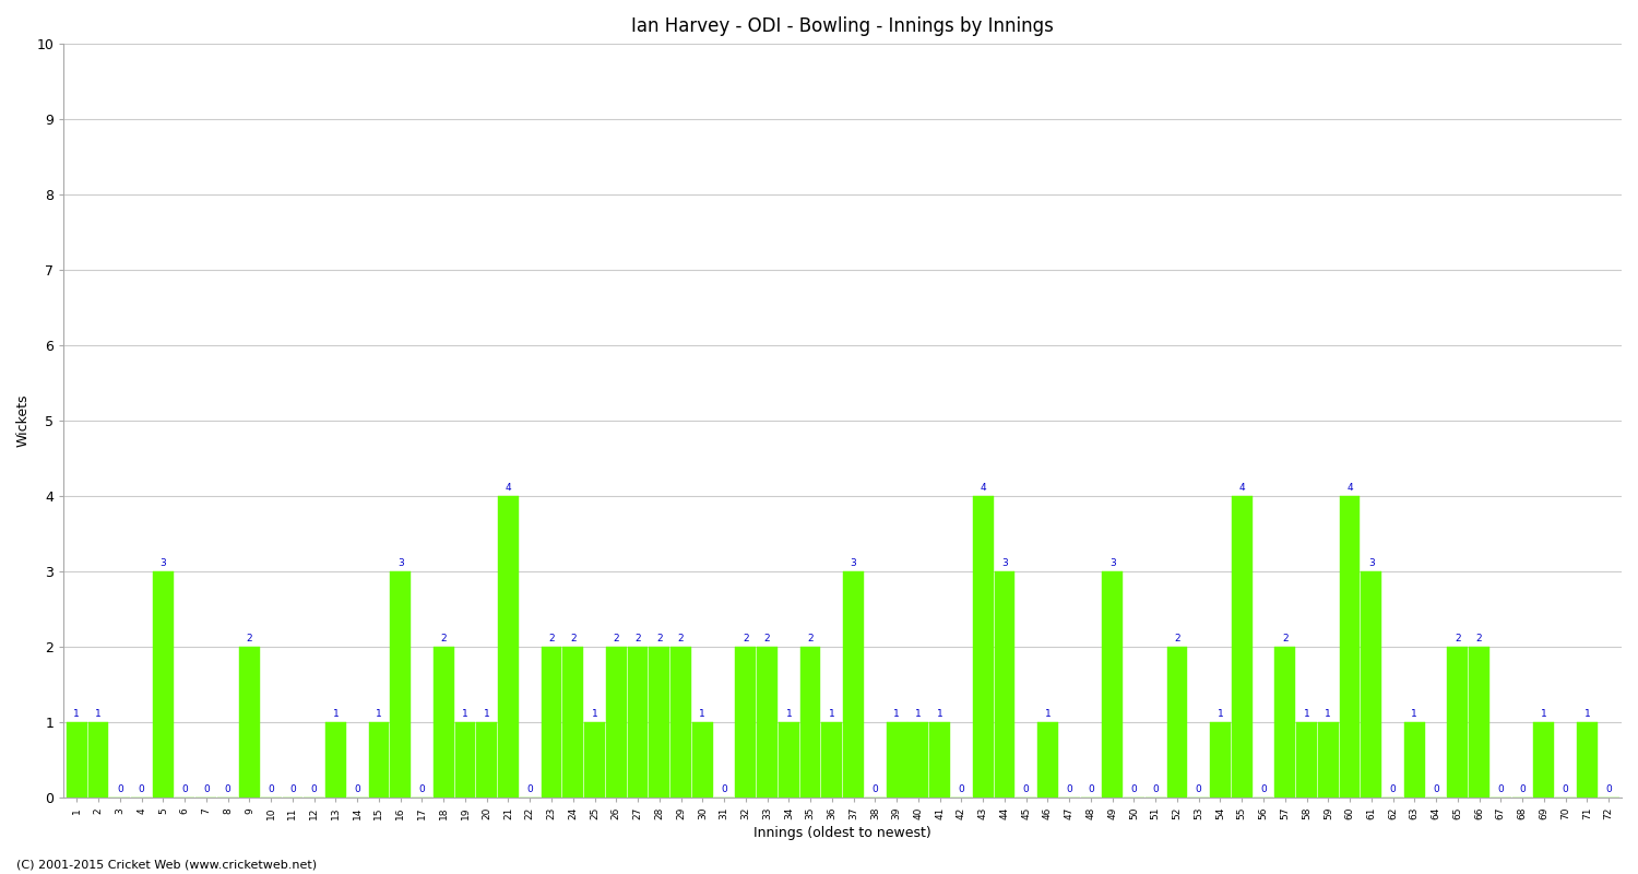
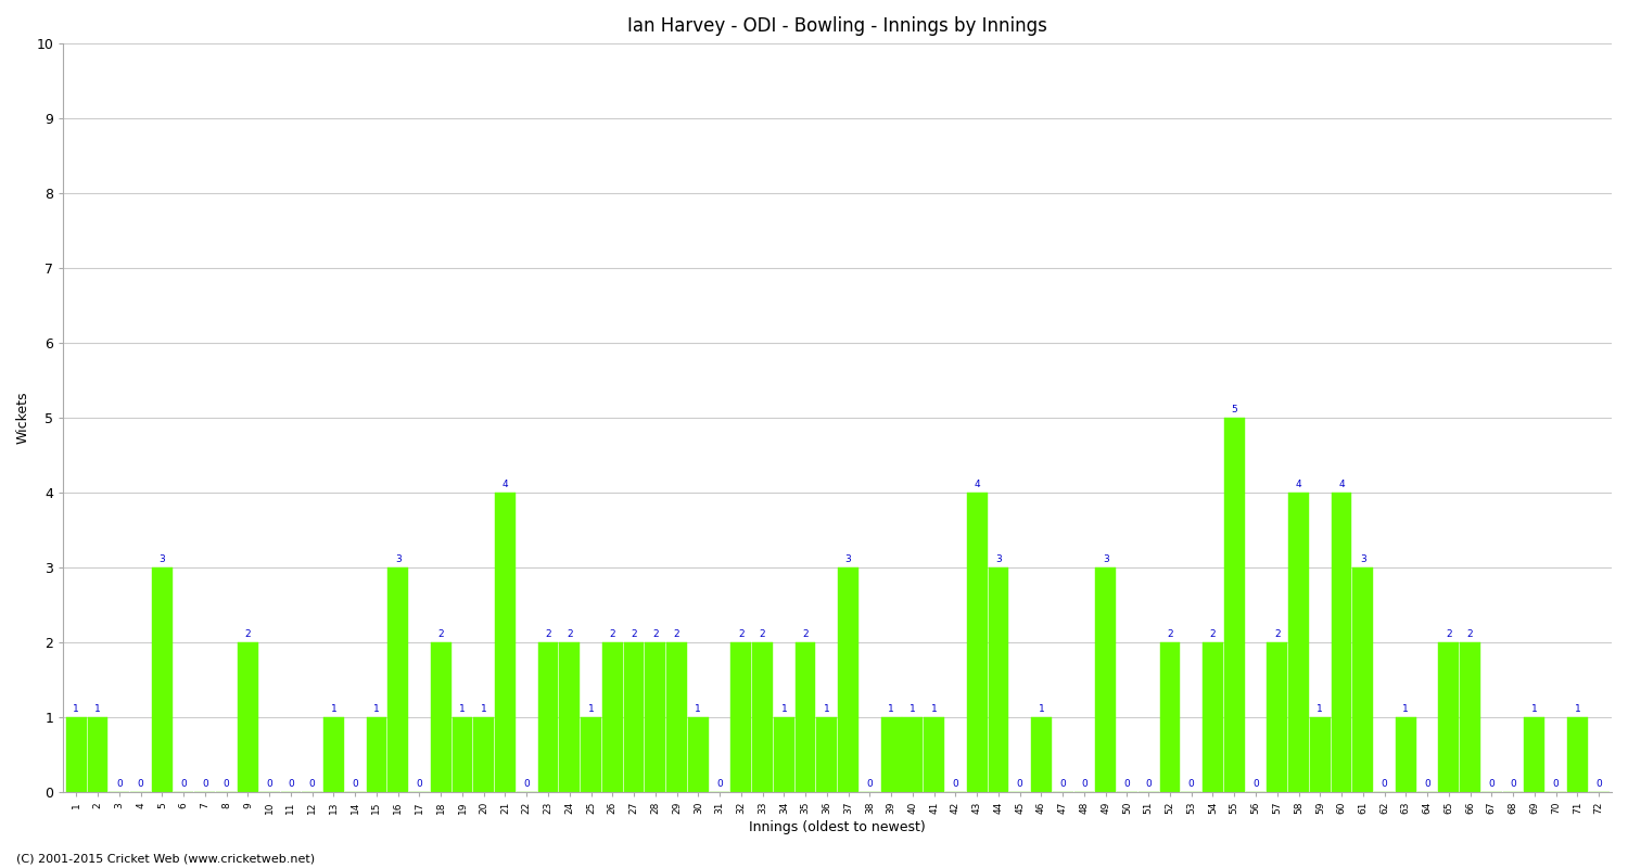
54: 1 -> 2
55: 4 -> 5
58: 1 -> 4
